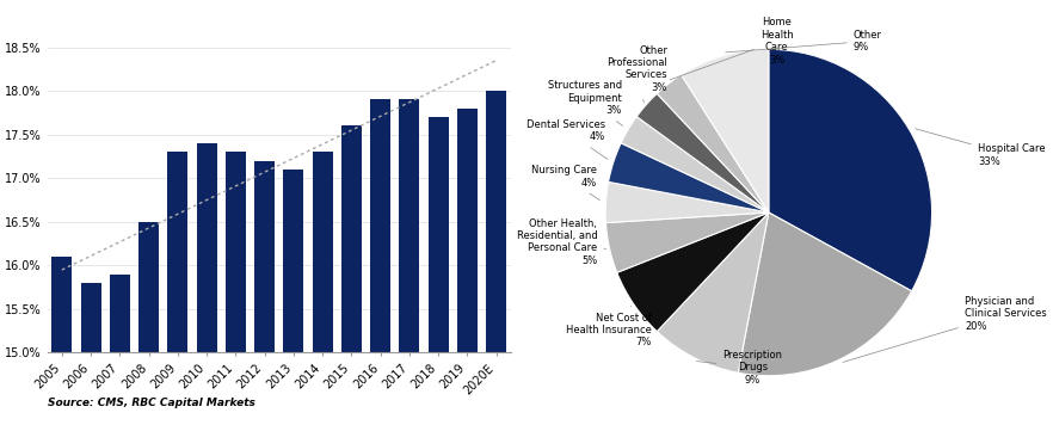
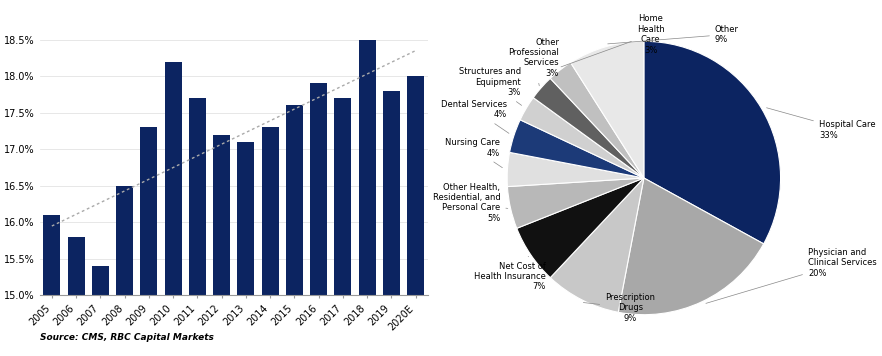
2007: 15.9% -> 15.4%
2010: 17.4% -> 18.2%
2011: 17.3% -> 17.7%
2017: 17.9% -> 17.7%
2018: 17.7% -> 18.5%
